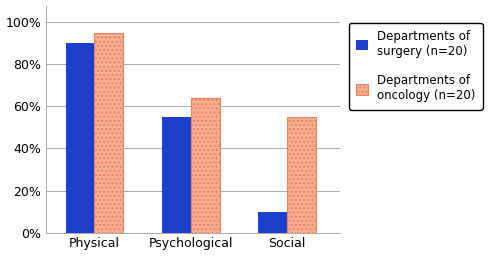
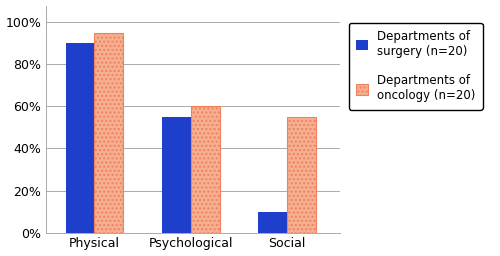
Departments of oncology (n=20)/Psychological: 64% -> 60%
